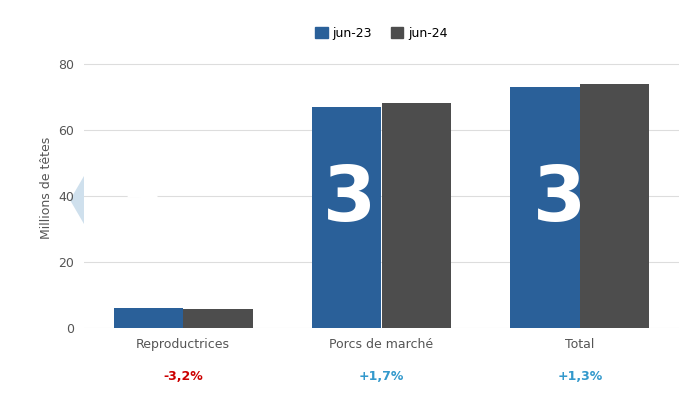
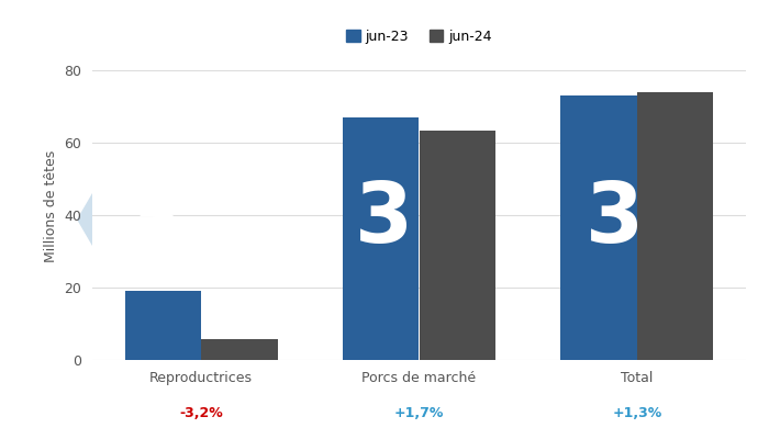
jun-23/Reproductrices: 6.0 -> 19.0
jun-24/Porcs de marché: 68.4 -> 63.5
